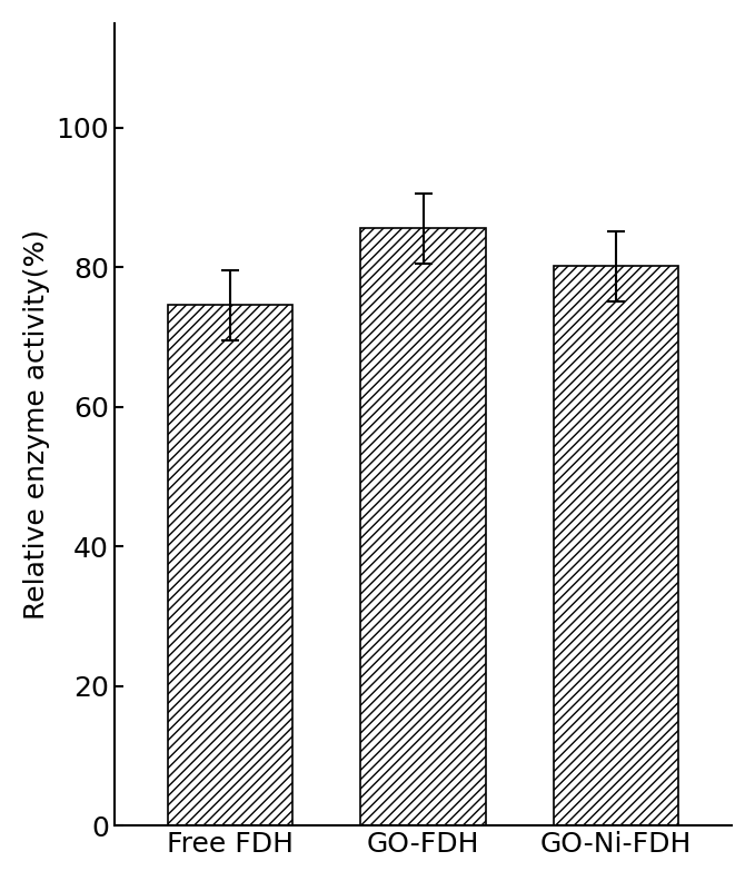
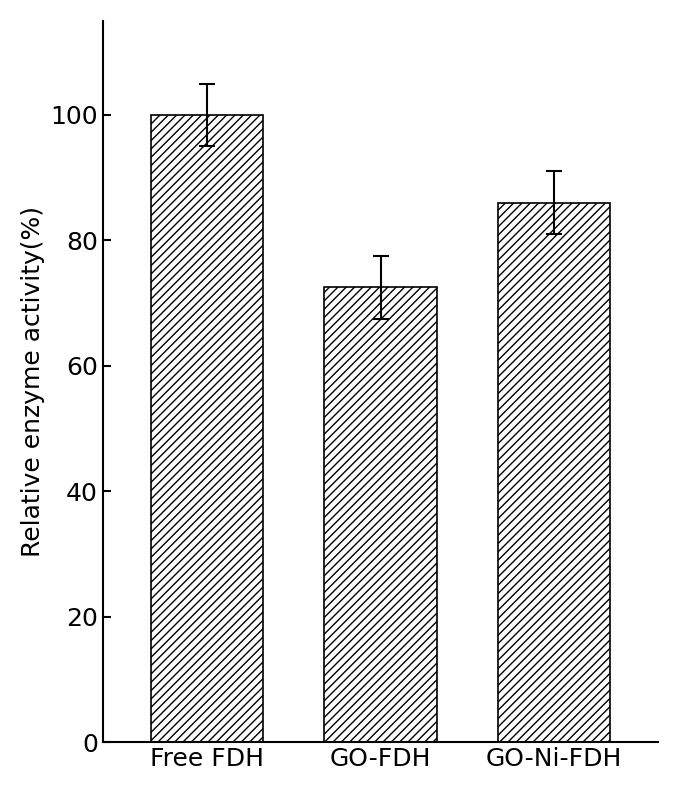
Free FDH: 74.6 -> 100.0
GO-FDH: 85.6 -> 72.5
GO-Ni-FDH: 80.2 -> 86.0
